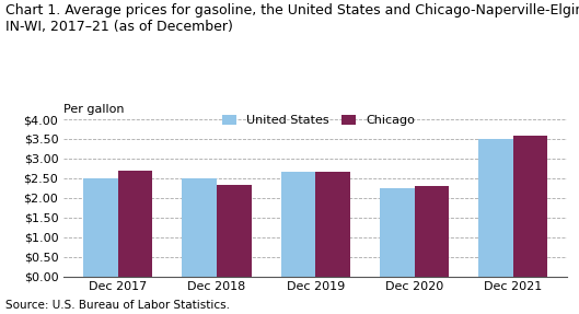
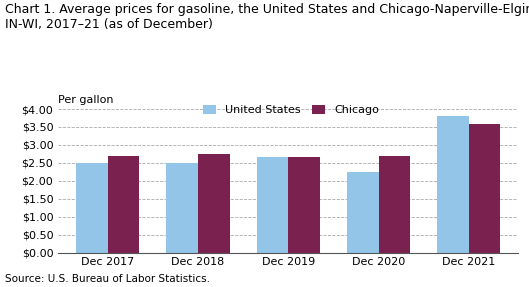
Chicago/Dec 2018: $2.33 -> $2.75
Chicago/Dec 2020: $2.30 -> $2.70
United States/Dec 2021: $3.50 -> $3.80
